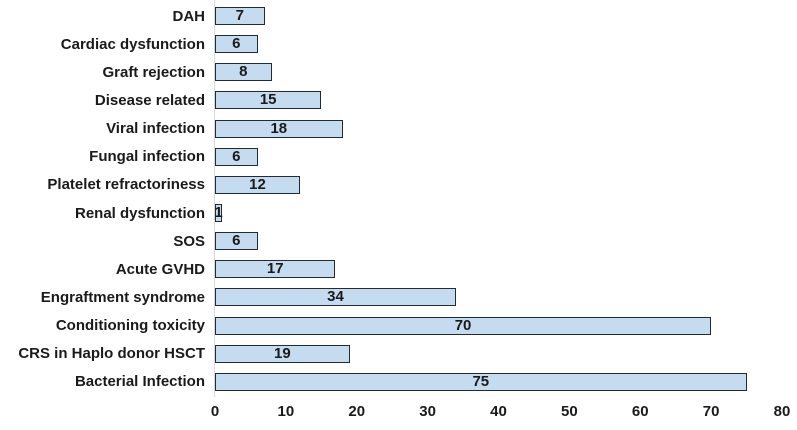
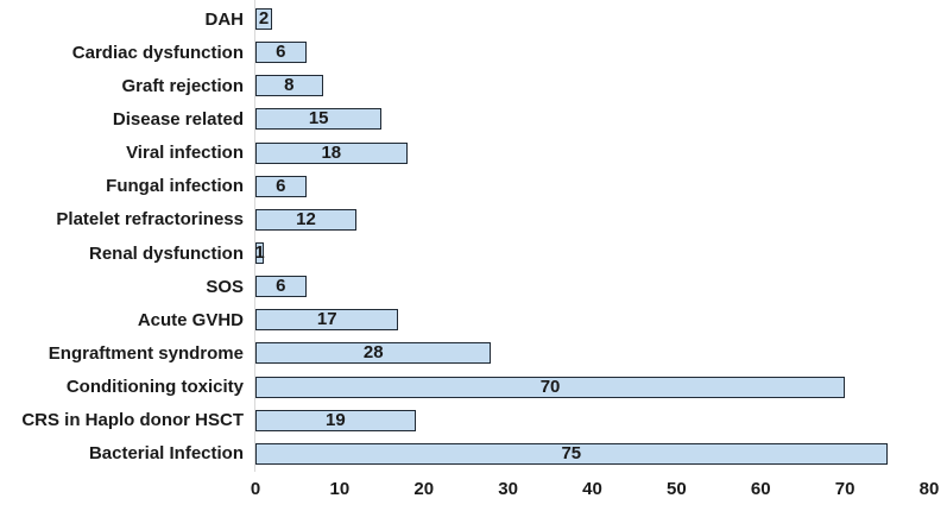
DAH: 7 -> 2
Engraftment syndrome: 34 -> 28
